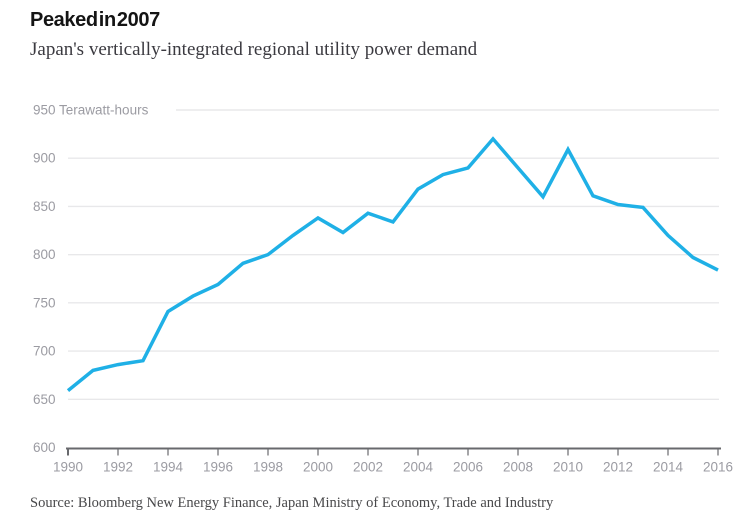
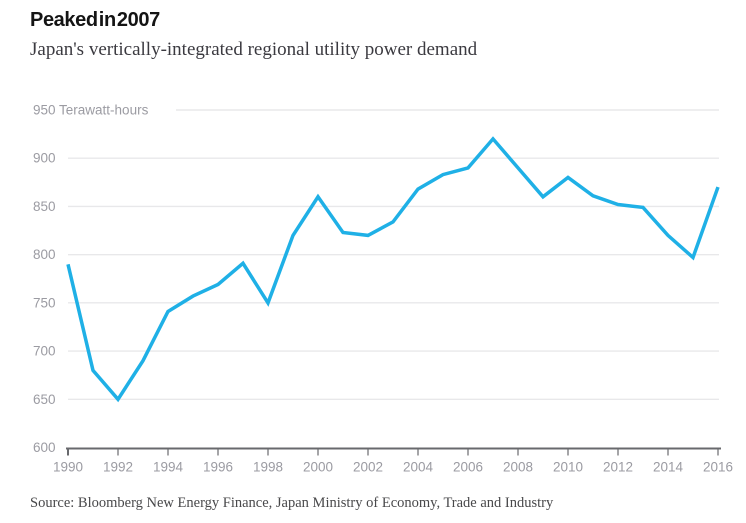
1990: 660 -> 790
1992: 690 -> 650
1998: 800 -> 750
2000: 840 -> 860
2002: 840 -> 820
2010: 910 -> 880
2016: 780 -> 870
